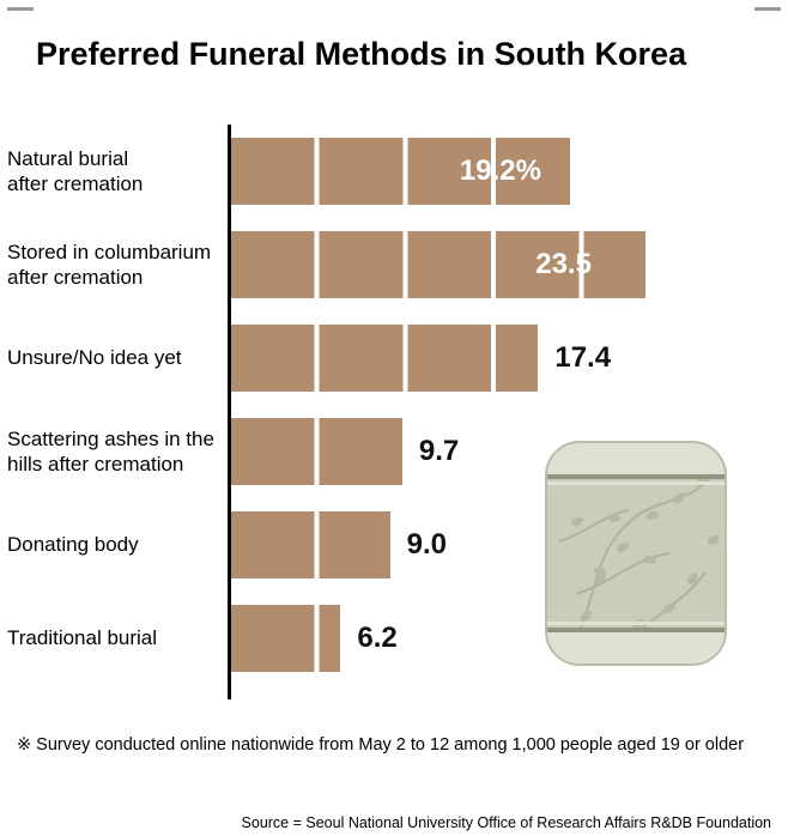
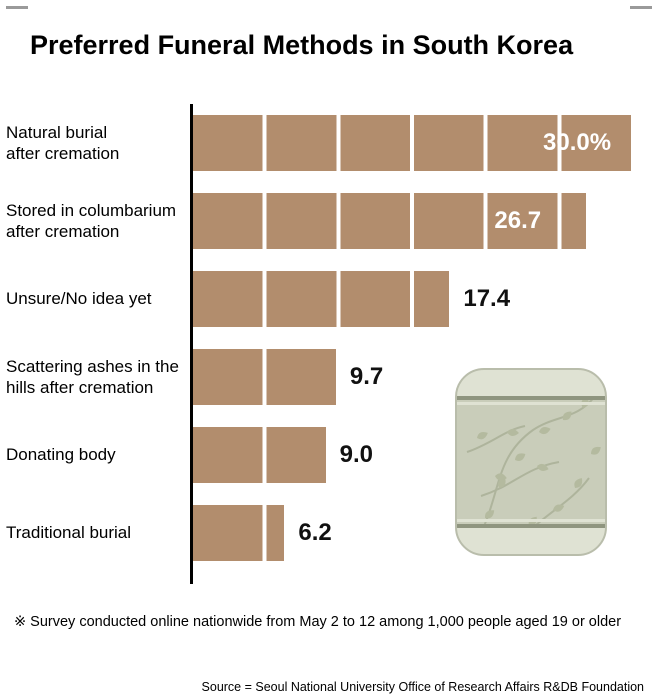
Natural burial after cremation: 19.2% -> 30.0%
Stored in columbarium after cremation: 23.5 -> 26.7
